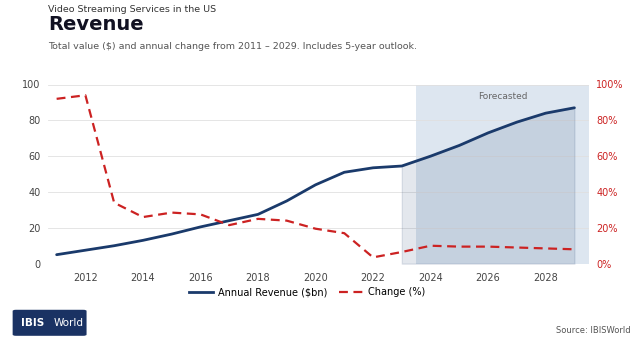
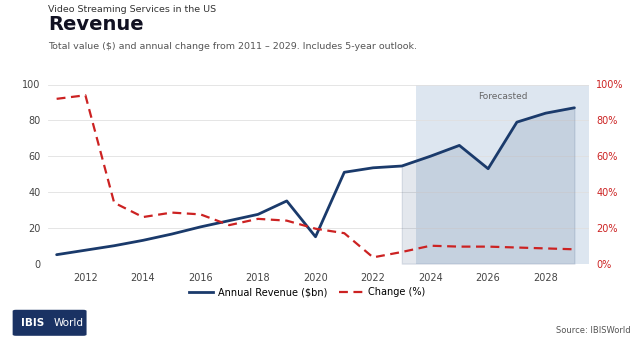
Annual Revenue ($bn)/2020: 44 -> 15
Annual Revenue ($bn)/2026: 73 -> 53
